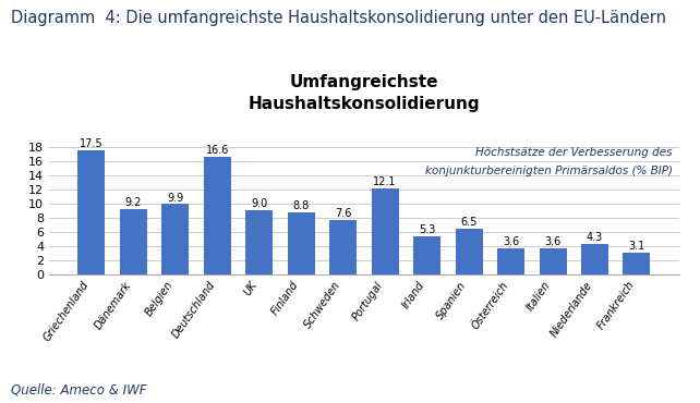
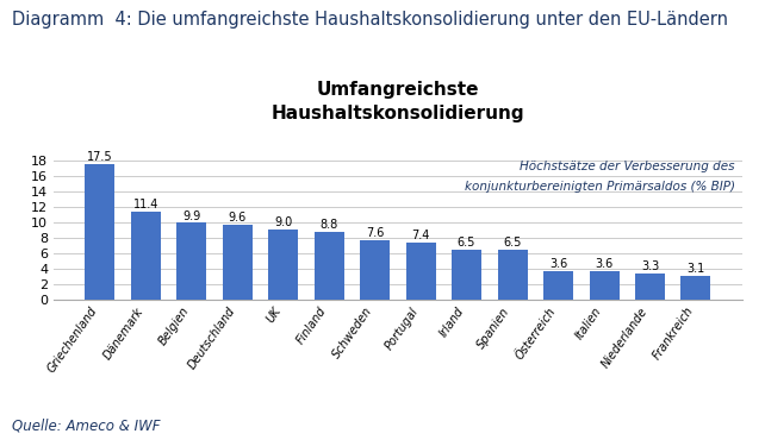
Dänemark: 9.2 -> 11.4
Deutschland: 16.6 -> 9.6
Portugal: 12.1 -> 7.4
Irland: 5.3 -> 6.5
Niederlande: 4.3 -> 3.3
